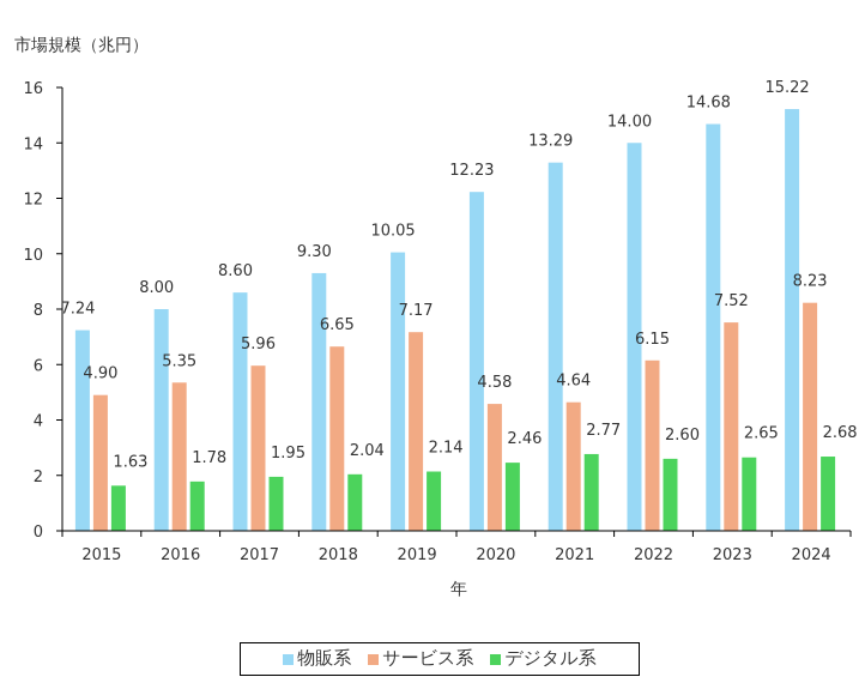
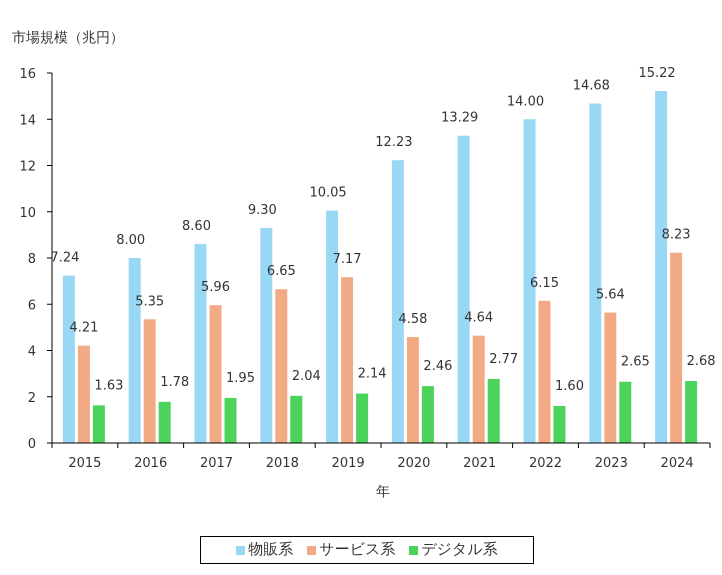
サービス系/2015: 4.90 -> 4.21
デジタル系/2022: 2.60 -> 1.60
サービス系/2023: 7.52 -> 5.64
